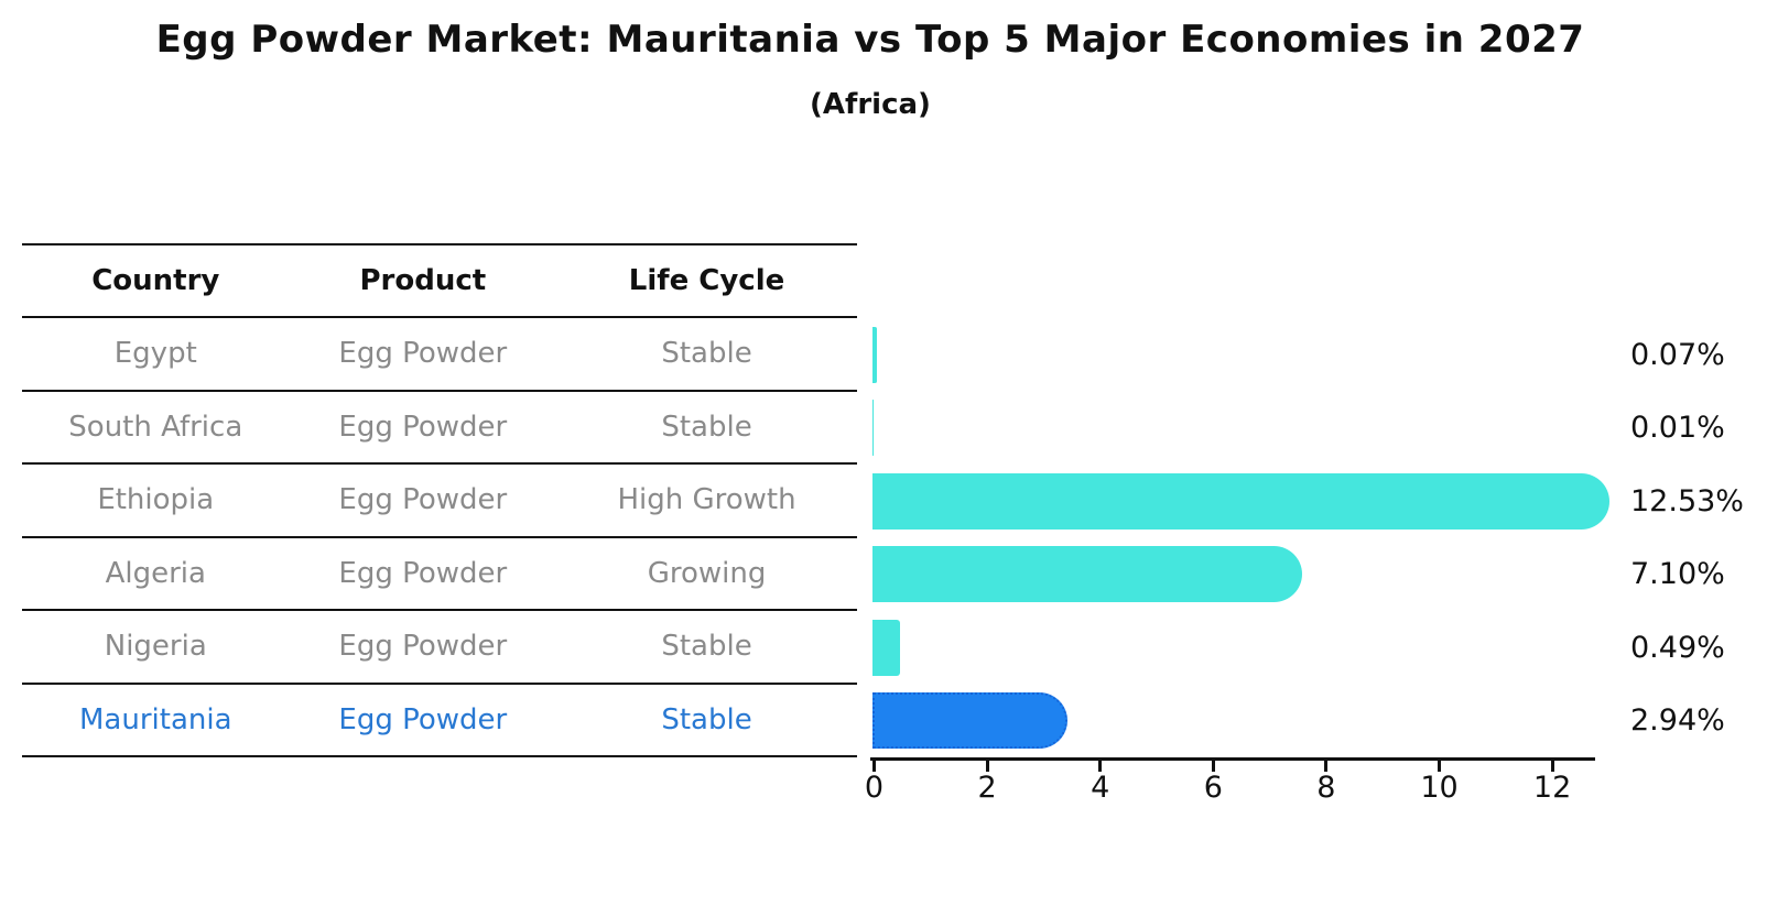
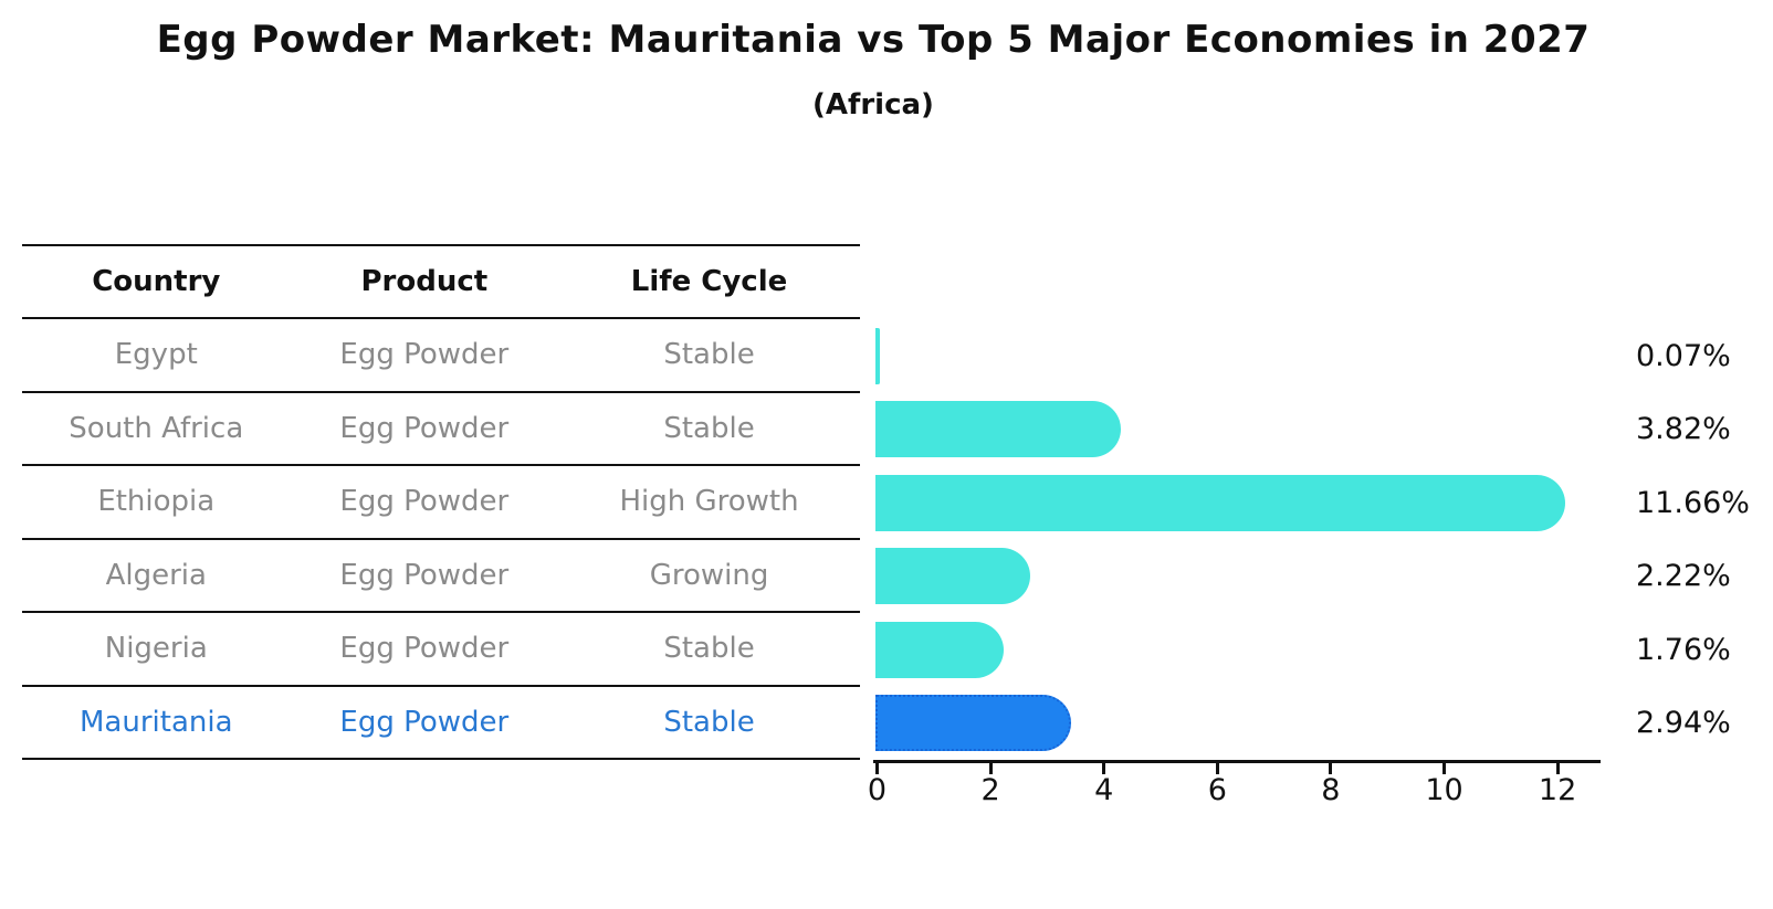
South Africa: 0.01% -> 3.82%
Ethiopia: 12.53% -> 11.66%
Algeria: 7.10% -> 2.22%
Nigeria: 0.49% -> 1.76%
